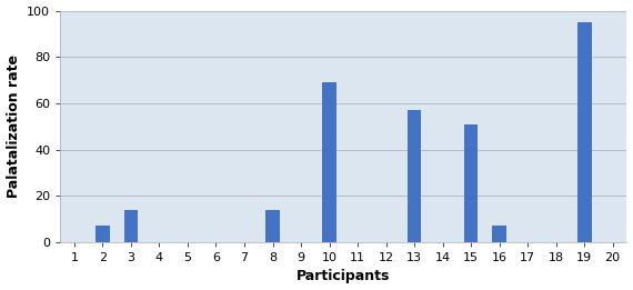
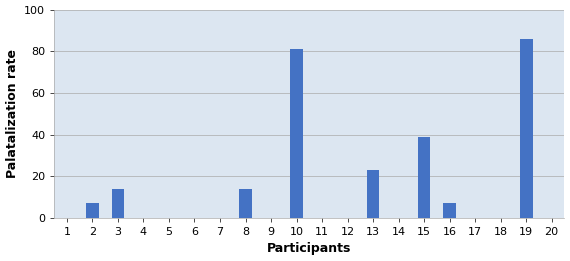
10: 69 -> 81
13: 57 -> 23
15: 51 -> 39
19: 95 -> 86
